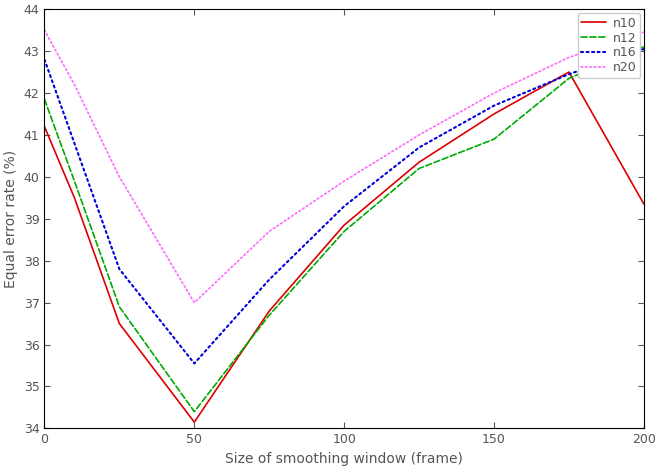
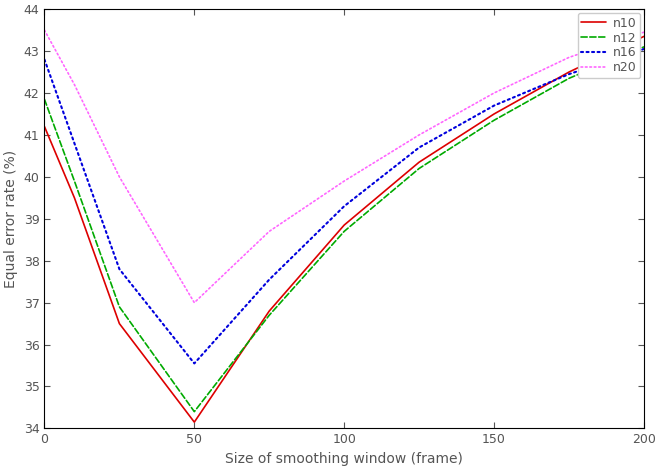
n12/150: 40.90 -> 41.35
n10/200: 39.35 -> 43.35
